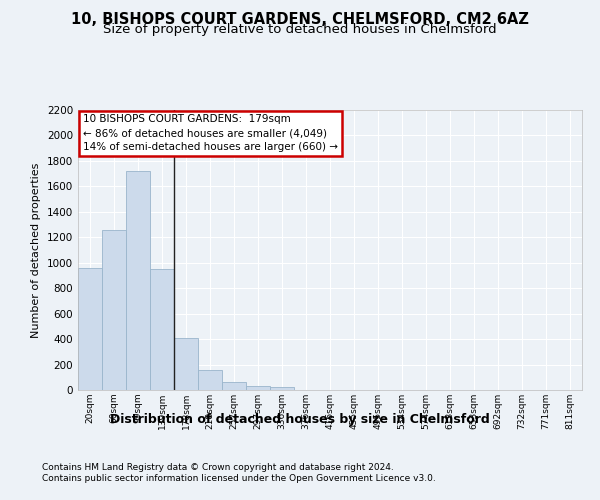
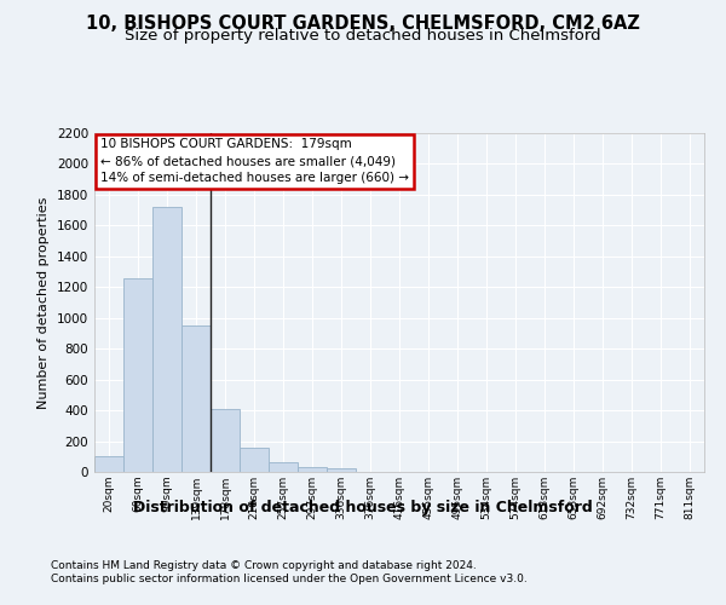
20sqm: 960 -> 100
